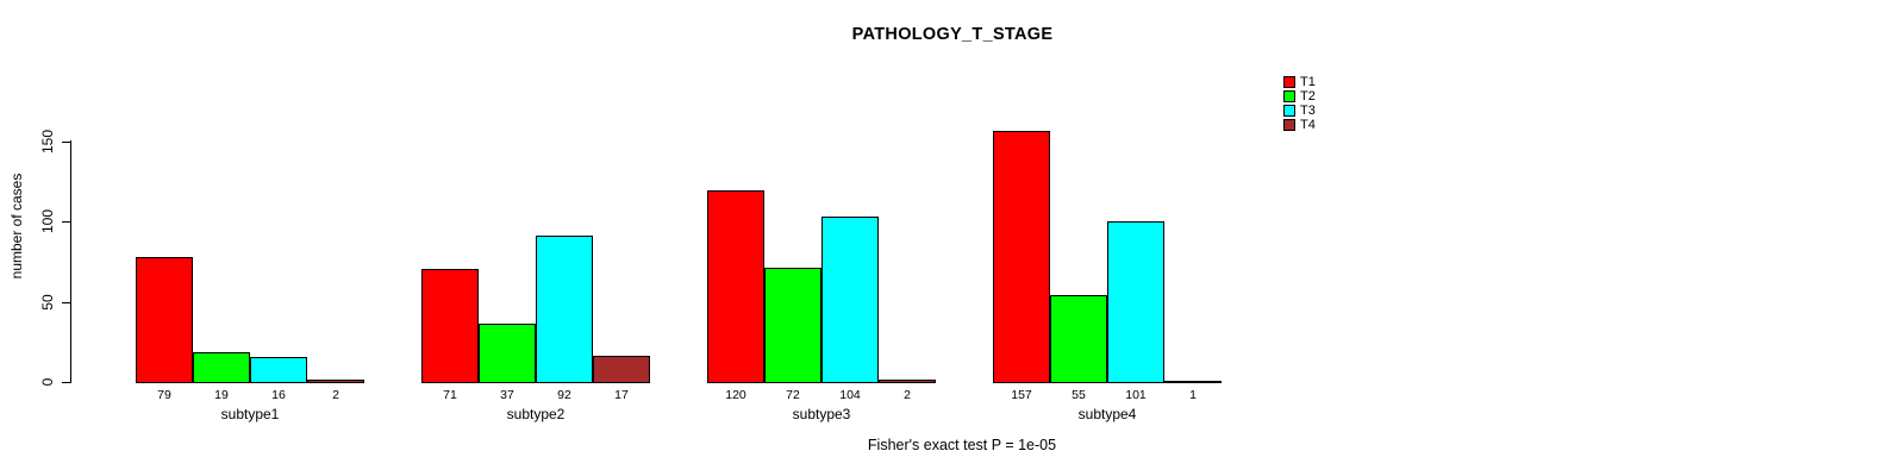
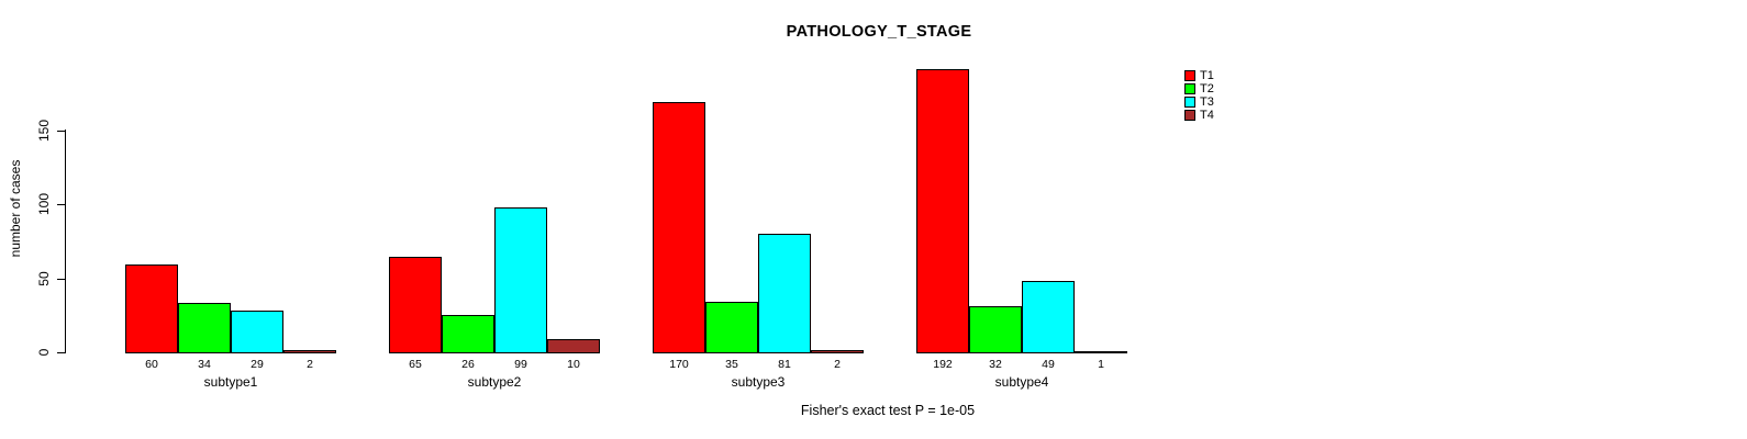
T1/subtype1: 79 -> 60
T2/subtype1: 19 -> 34
T3/subtype1: 16 -> 29
T1/subtype2: 71 -> 65
T2/subtype2: 37 -> 26
T3/subtype2: 92 -> 99
T4/subtype2: 17 -> 10
T1/subtype3: 120 -> 170
T2/subtype3: 72 -> 35
T3/subtype3: 104 -> 81
T1/subtype4: 157 -> 192
T2/subtype4: 55 -> 32
T3/subtype4: 101 -> 49
